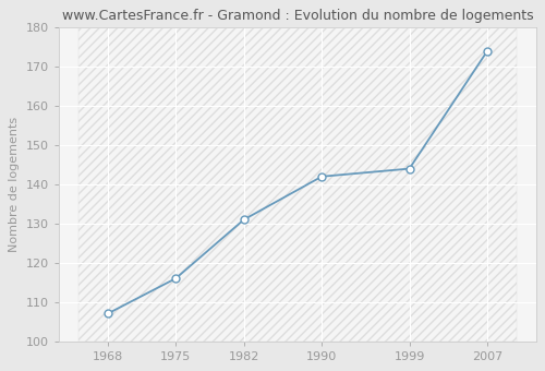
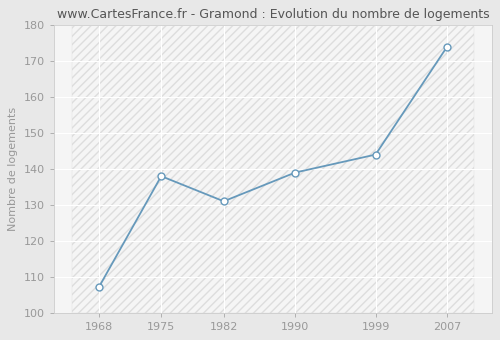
1975: 116 -> 138
1990: 142 -> 139
